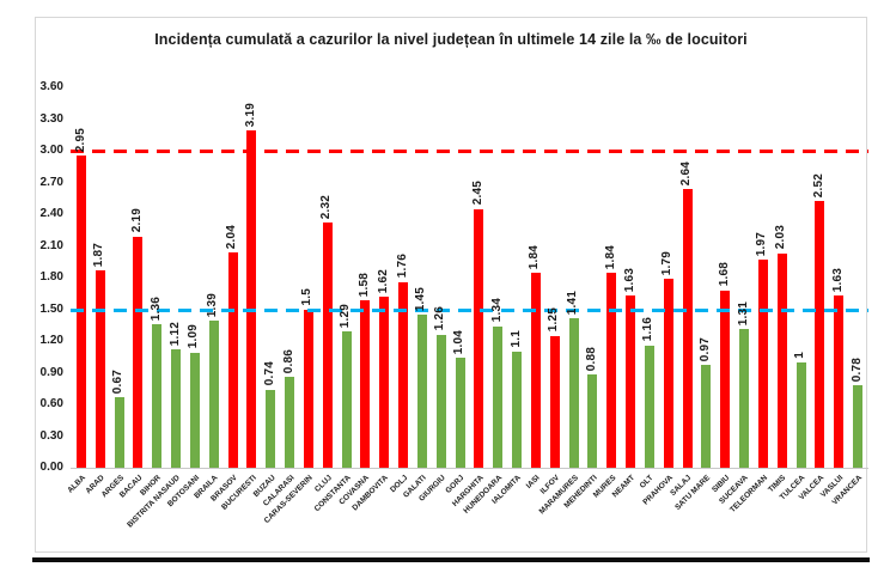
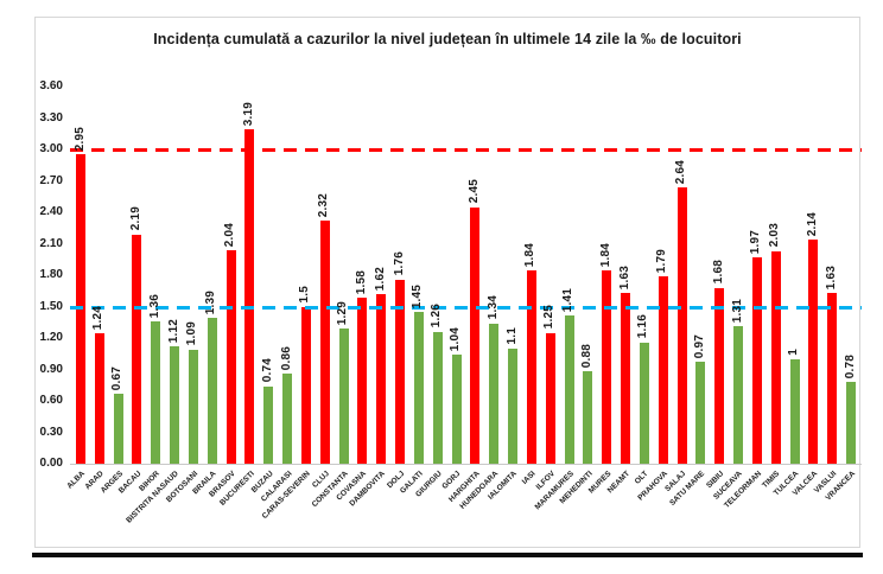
ARAD: 1.87 -> 1.24
VALCEA: 2.52 -> 2.14
